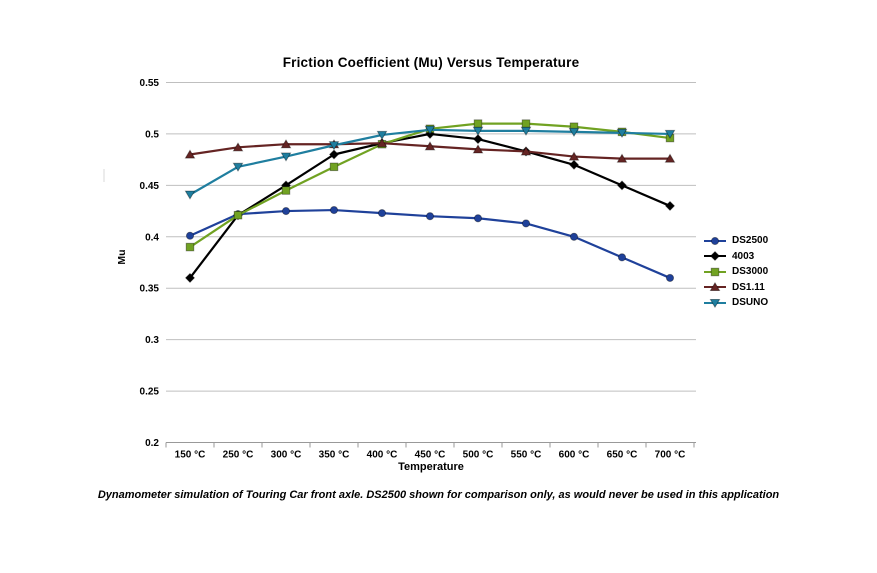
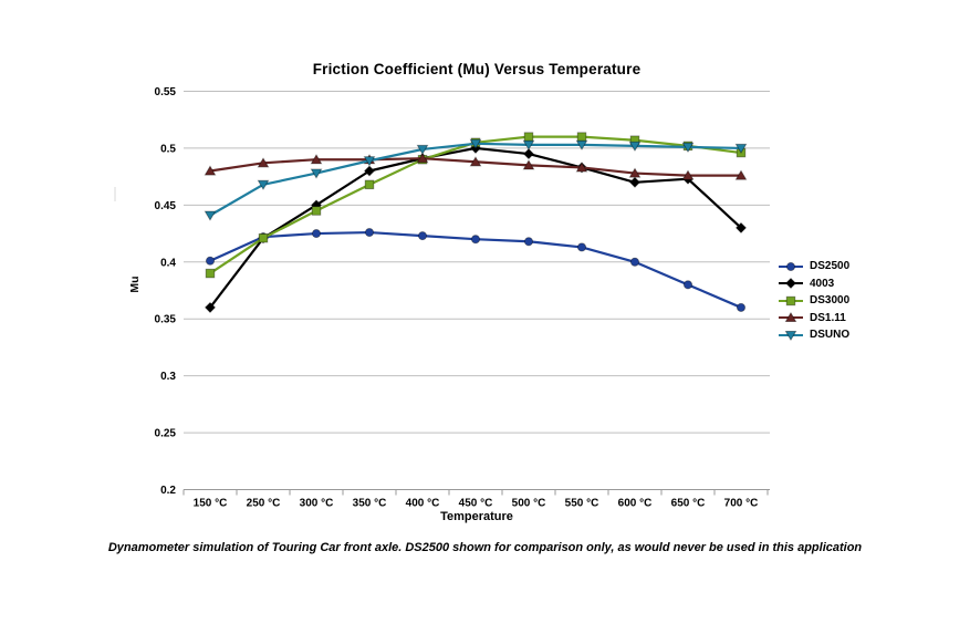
4003/650 °C: 0.450 -> 0.473
